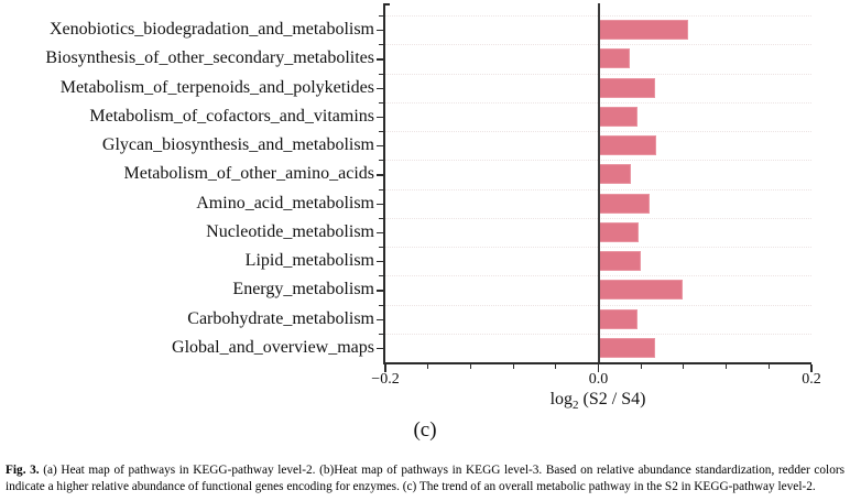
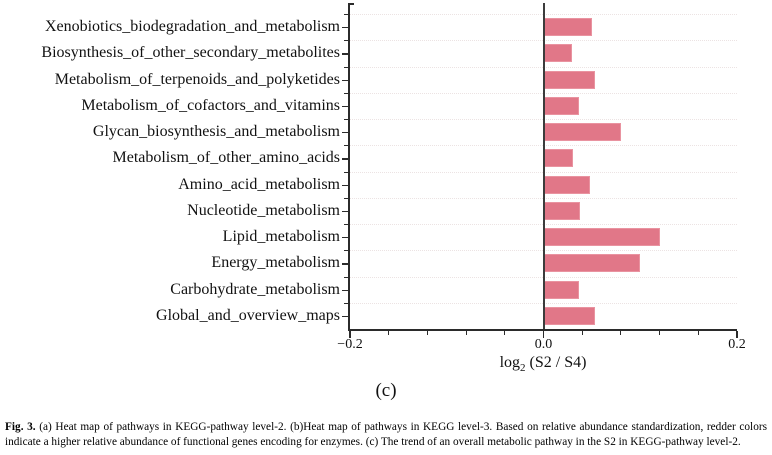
Xenobiotics_biodegradation_and_metabolism: 0.08 -> 0.05
Glycan_biosynthesis_and_metabolism: 0.05 -> 0.08
Lipid_metabolism: 0.04 -> 0.12
Energy_metabolism: 0.08 -> 0.10
